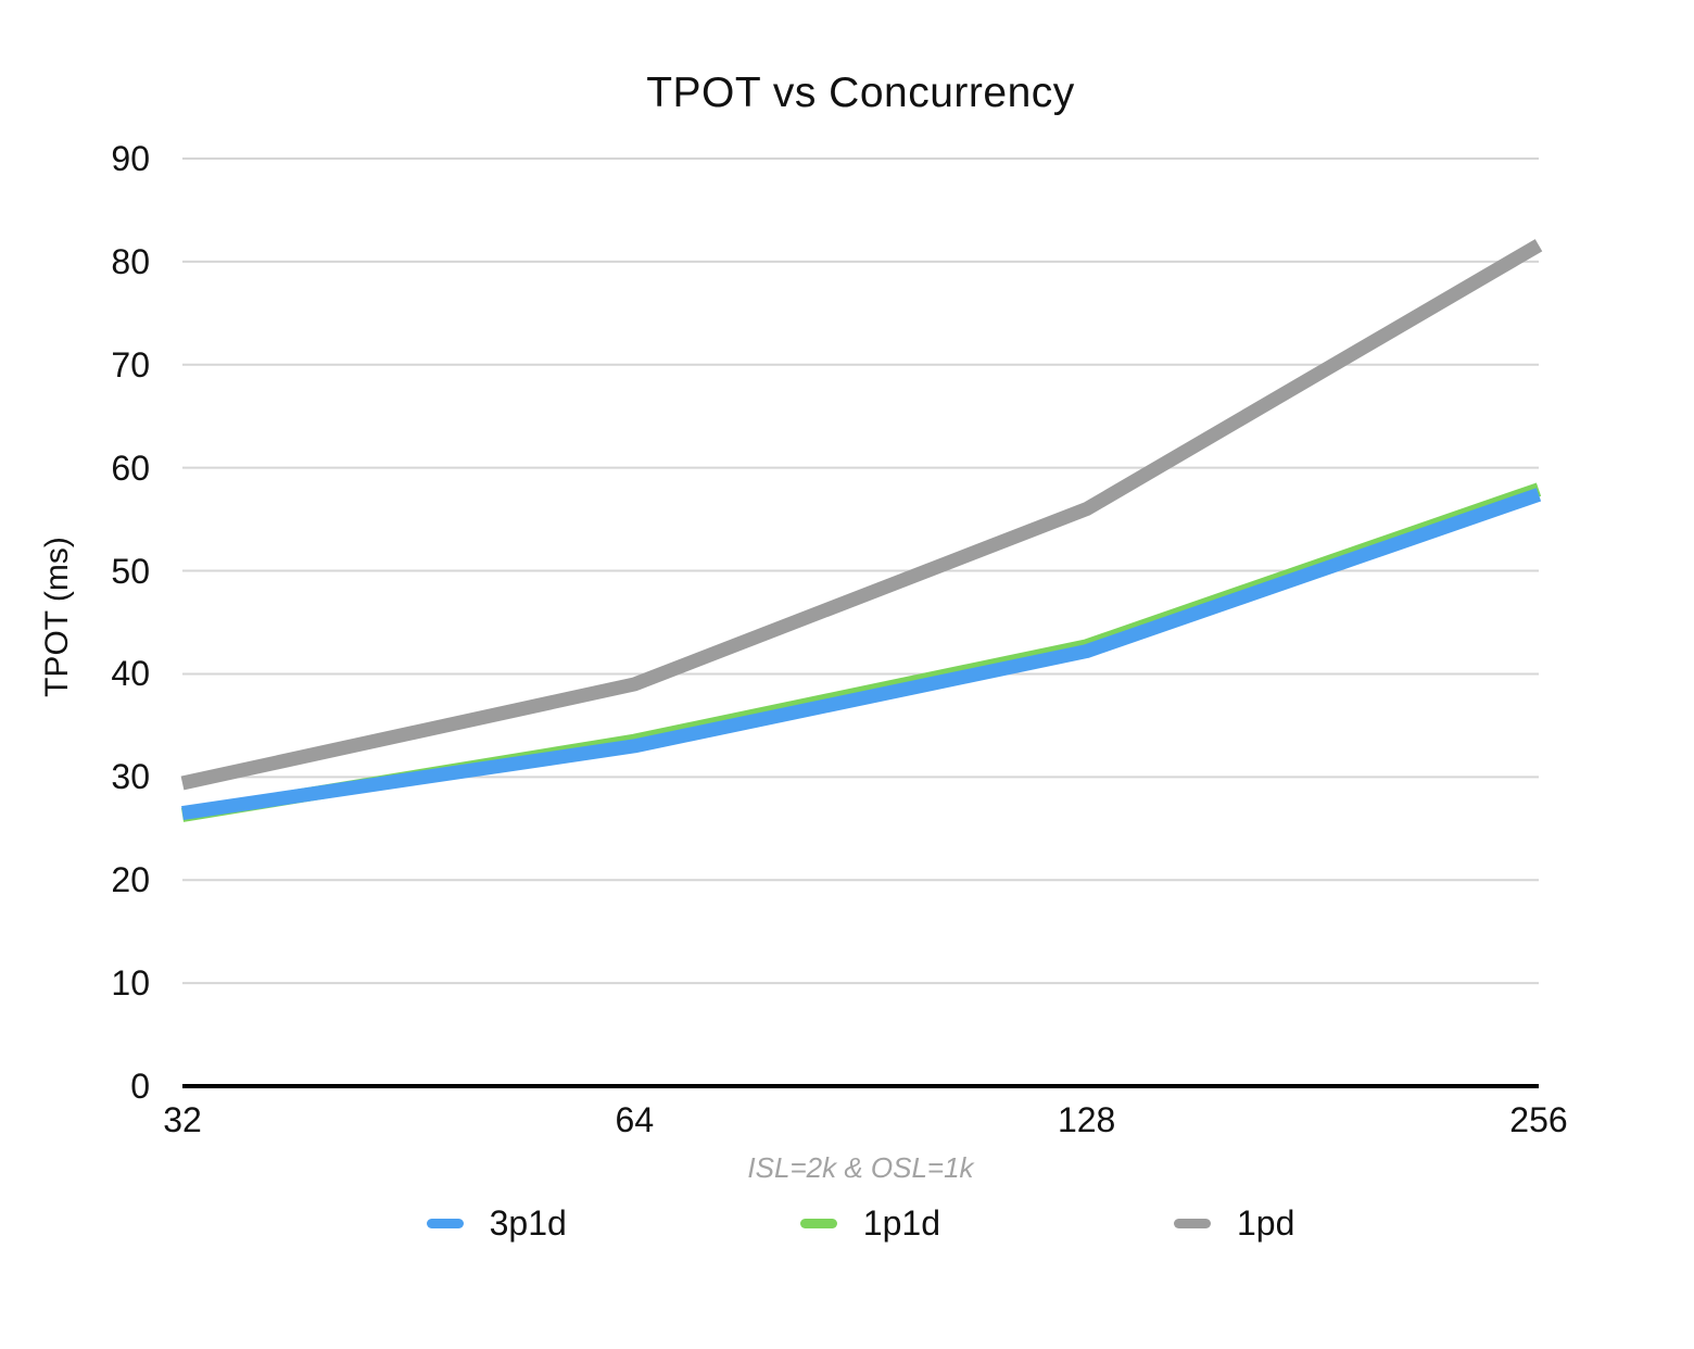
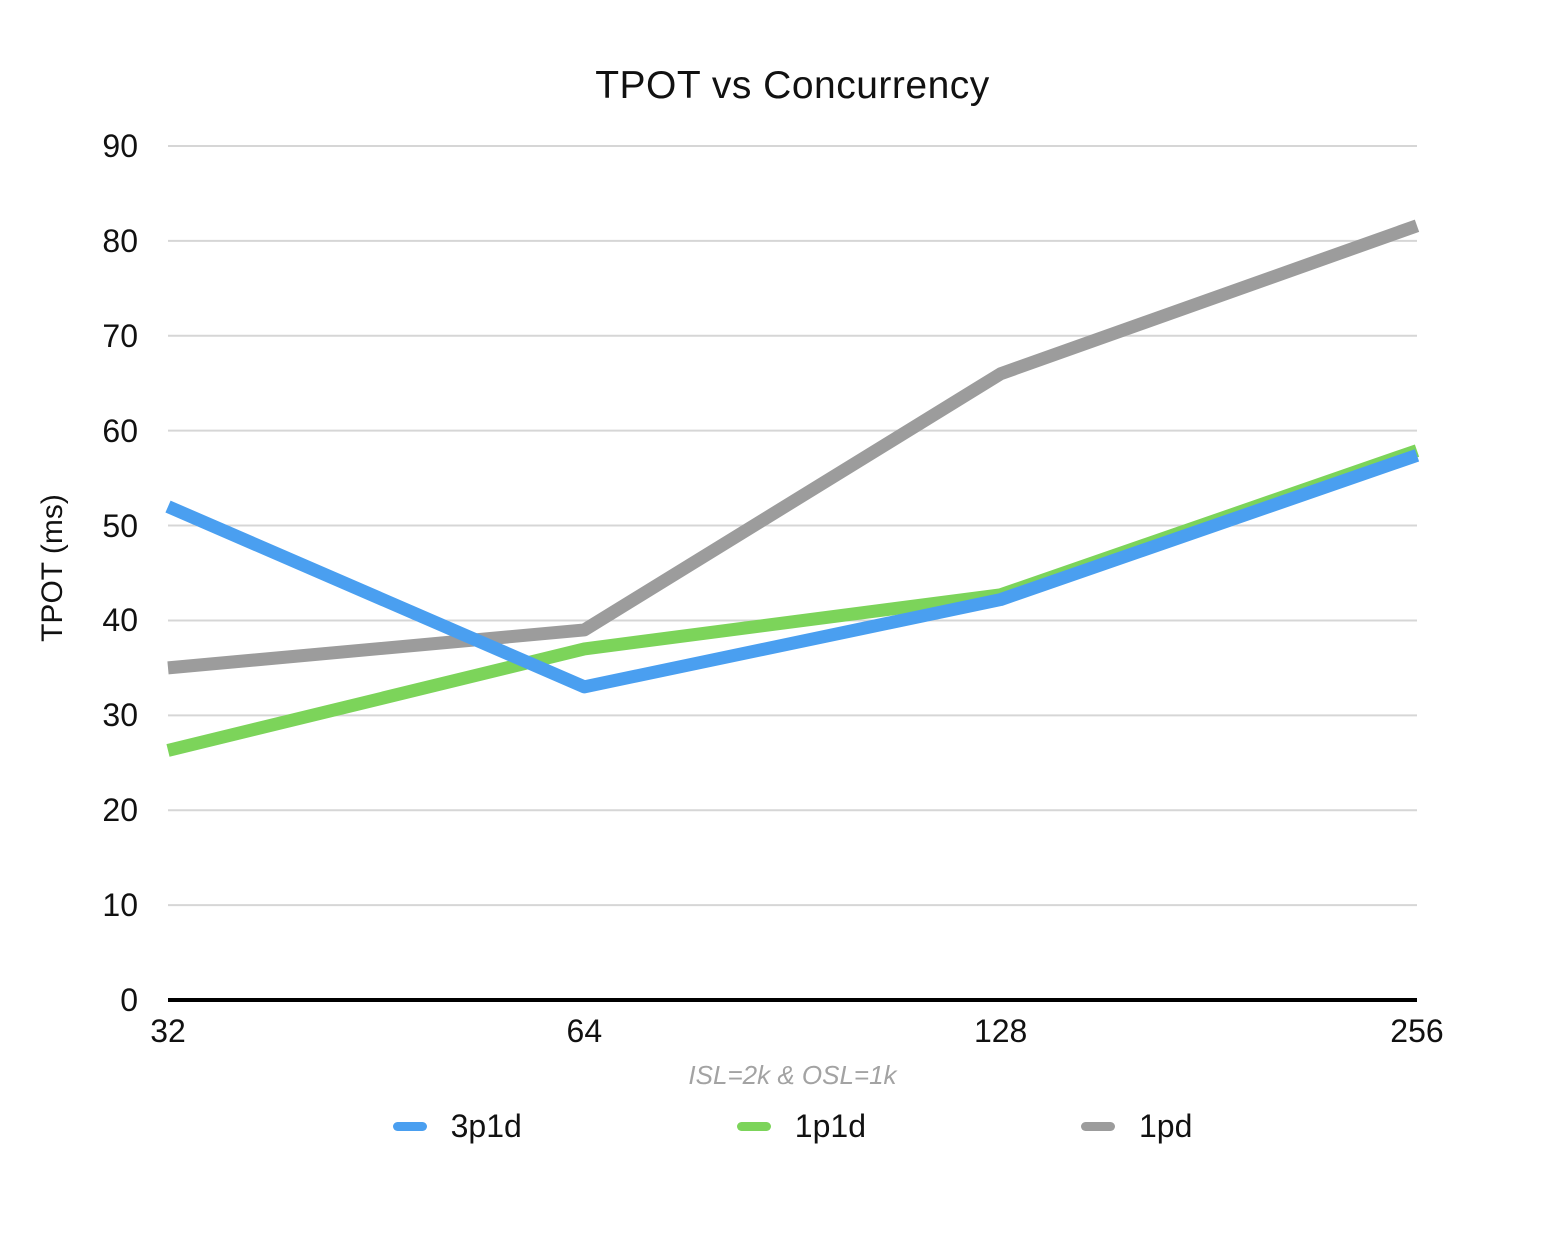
3p1d/32: 26 -> 52
1pd/32: 29 -> 35
1p1d/64: 34 -> 37
1pd/128: 56 -> 66
